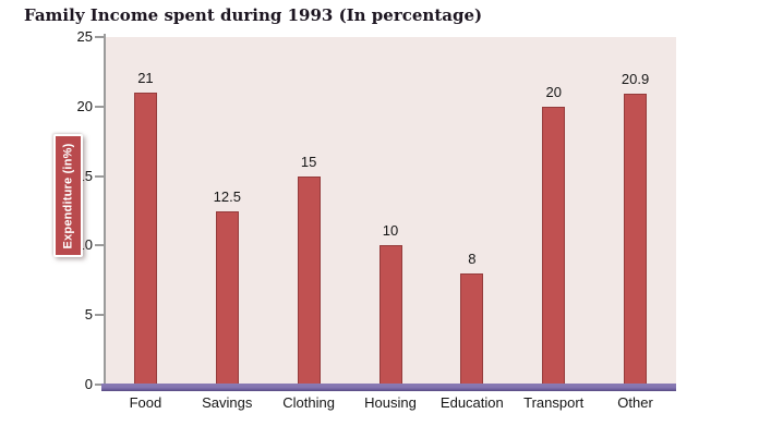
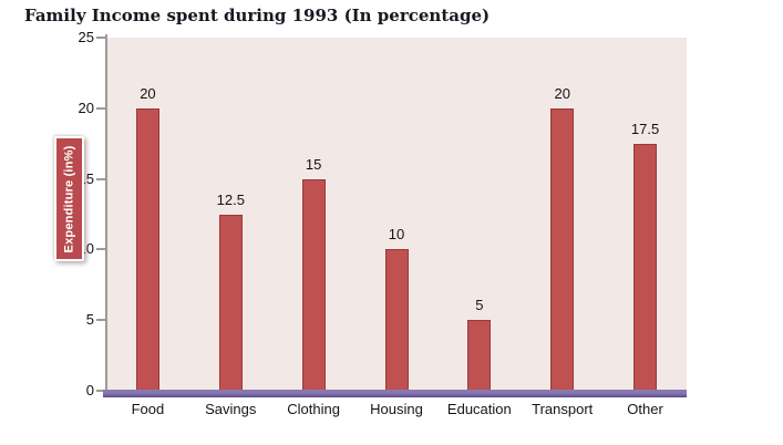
Food: 21 -> 20
Education: 8 -> 5
Other: 20.9 -> 17.5
